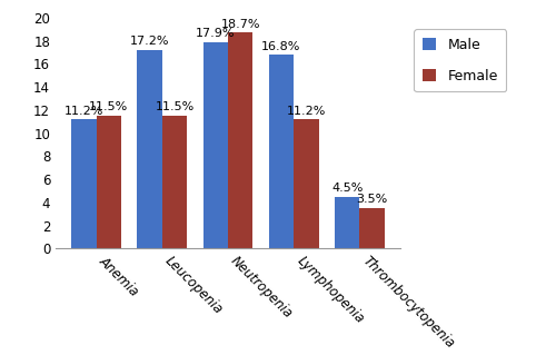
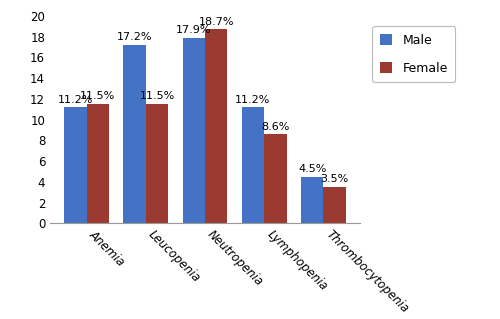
Male/Lymphopenia: 16.8% -> 11.2%
Female/Lymphopenia: 11.2% -> 8.6%
